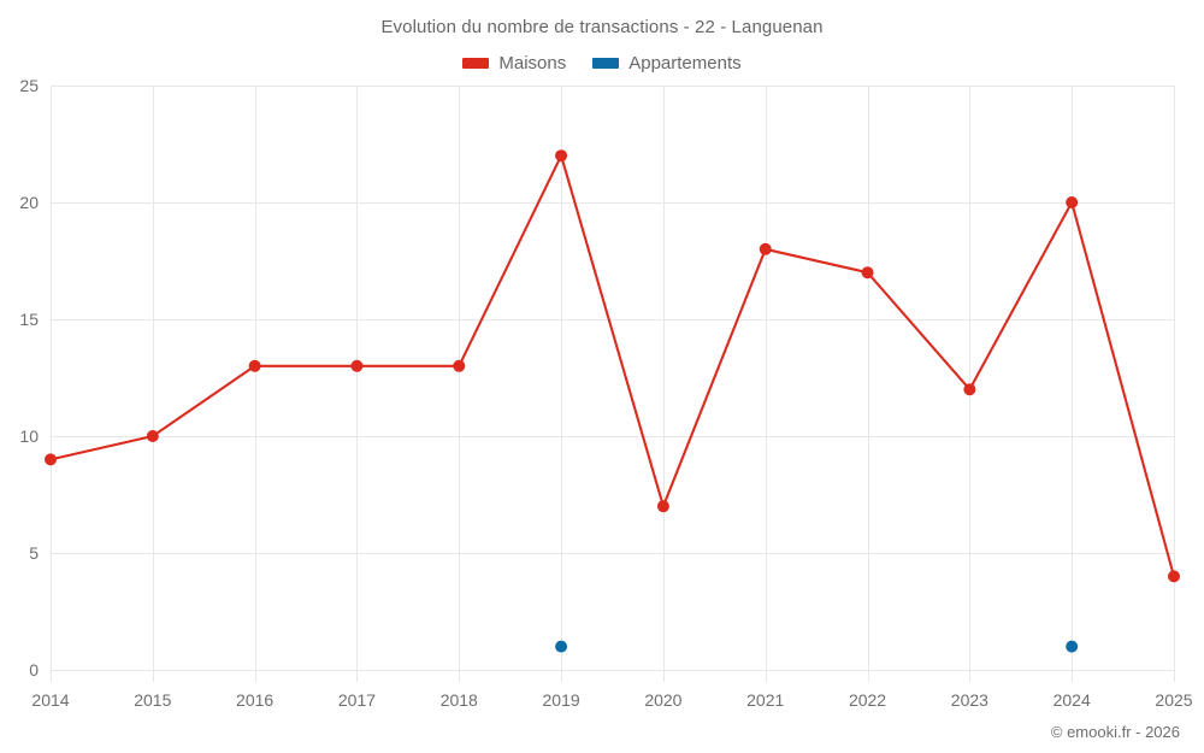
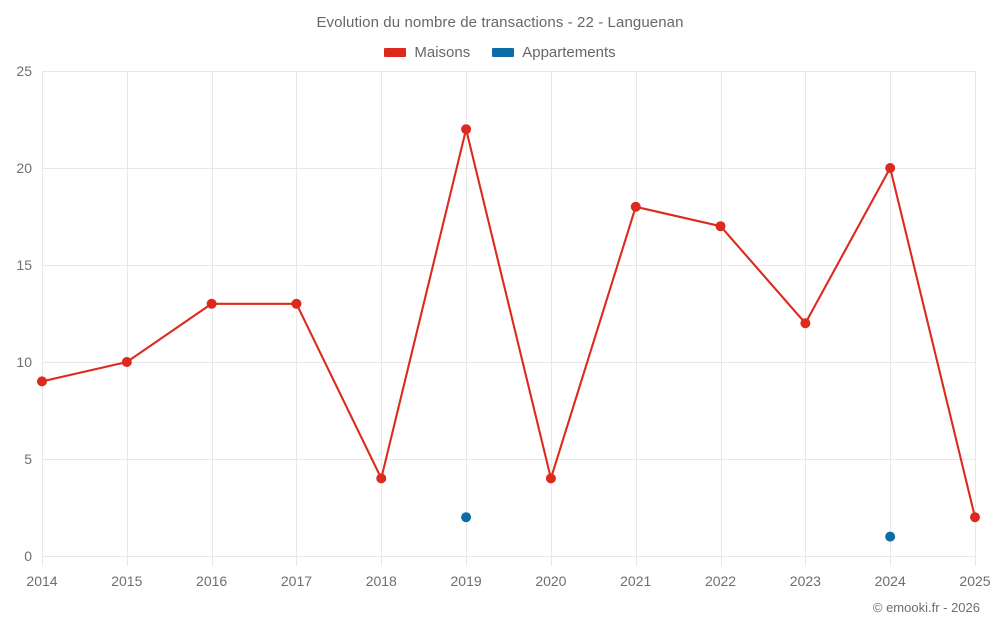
Maisons/2018: 13 -> 4
Appartements/2019: 1 -> 2
Maisons/2020: 7 -> 4
Maisons/2025: 4 -> 2
